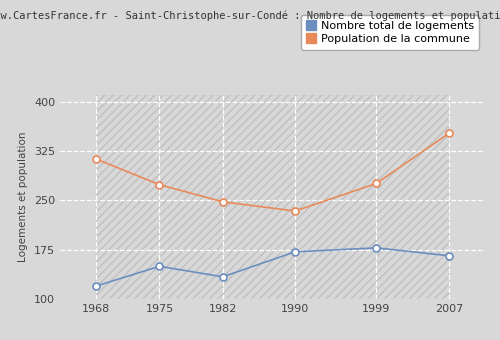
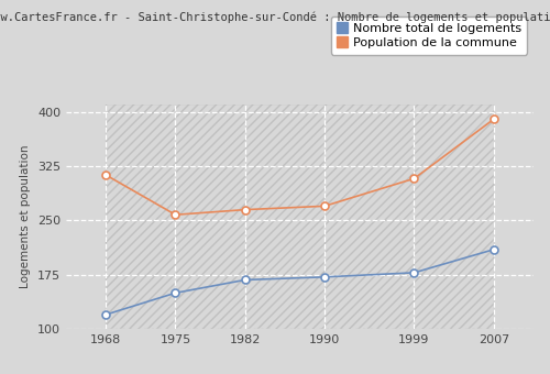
Population de la commune/1975: 274 -> 258
Nombre total de logements/1982: 134 -> 168
Population de la commune/1982: 248 -> 265
Population de la commune/1990: 234 -> 270
Population de la commune/1999: 276 -> 308
Nombre total de logements/2007: 166 -> 210
Population de la commune/2007: 352 -> 390
